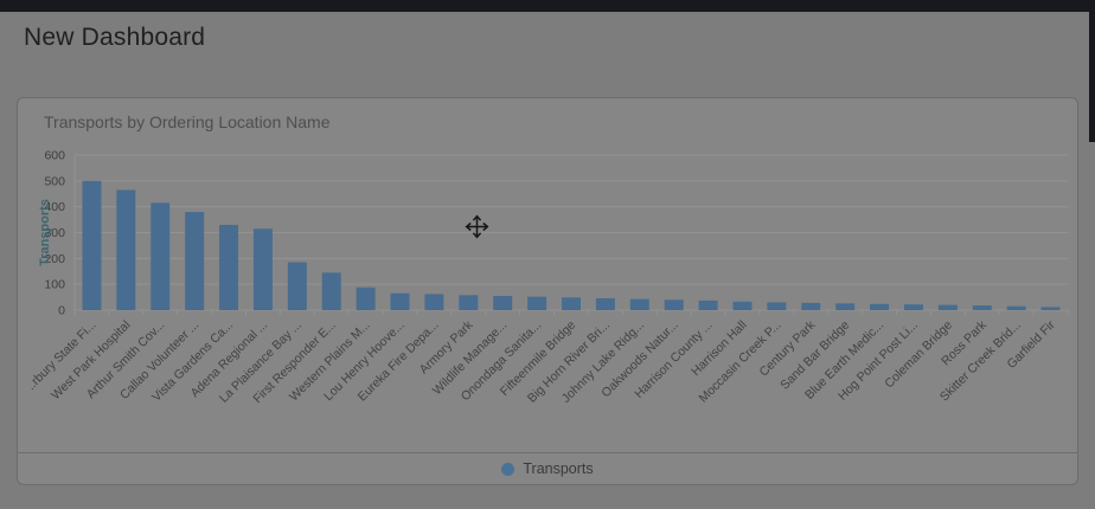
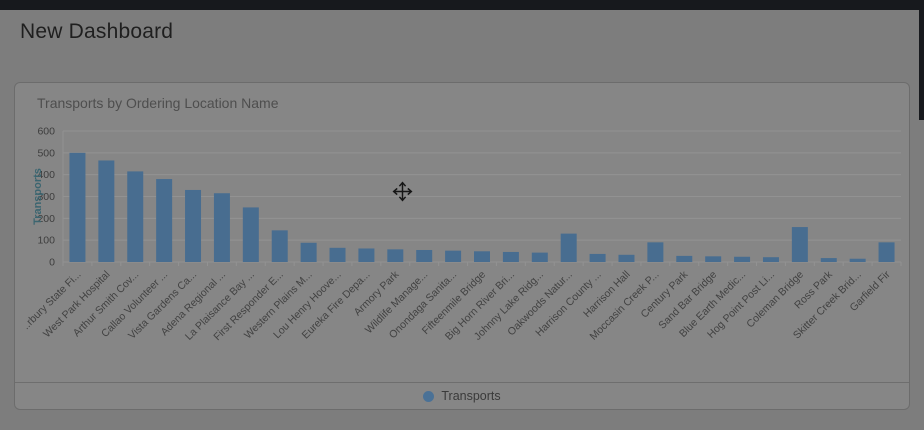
La Plaisance Bay ...: 180 -> 250
Oakwoods Natur...: 40 -> 130
Moccasin Creek P...: 30 -> 90
Coleman Bridge: 20 -> 160
Garfield Fir: 10 -> 90
